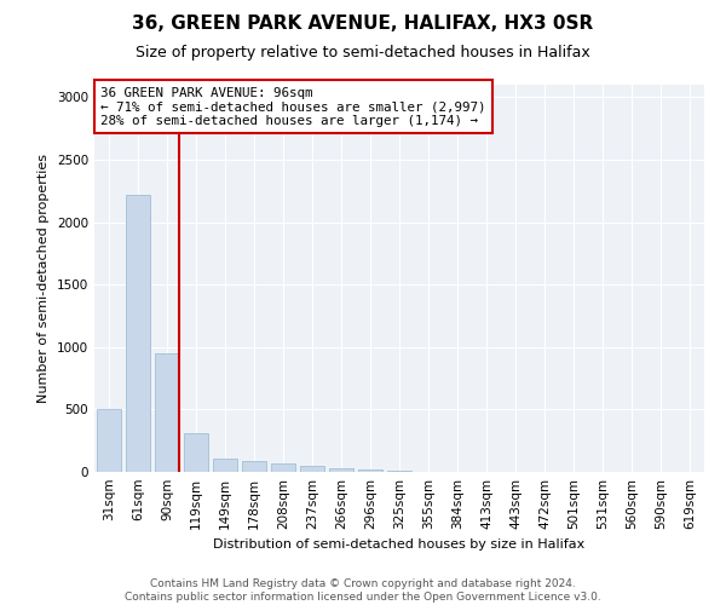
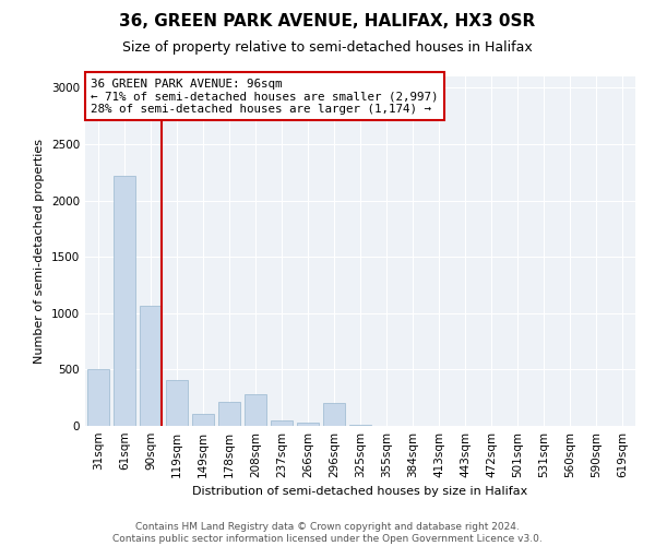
90sqm: 950 -> 1070
119sqm: 310 -> 410
178sqm: 90 -> 210
208sqm: 70 -> 280
296sqm: 20 -> 200
